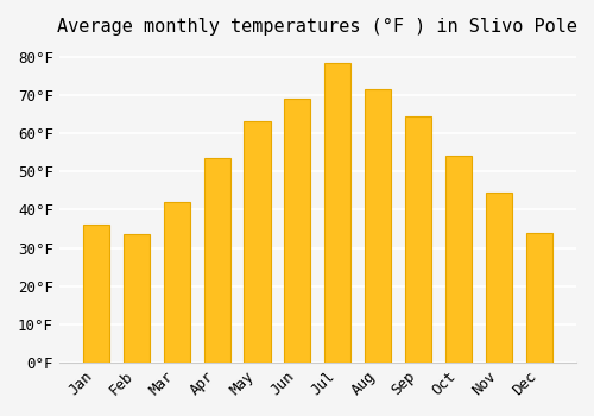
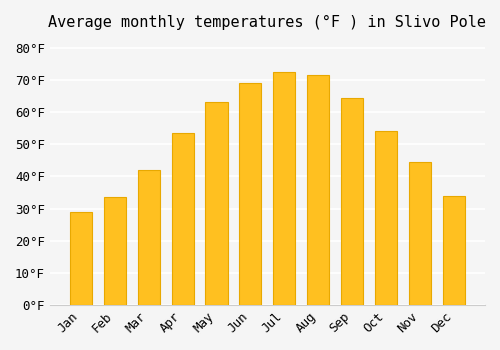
Jan: 36.0°F -> 29.0°F
Jul: 78.5°F -> 72.5°F
